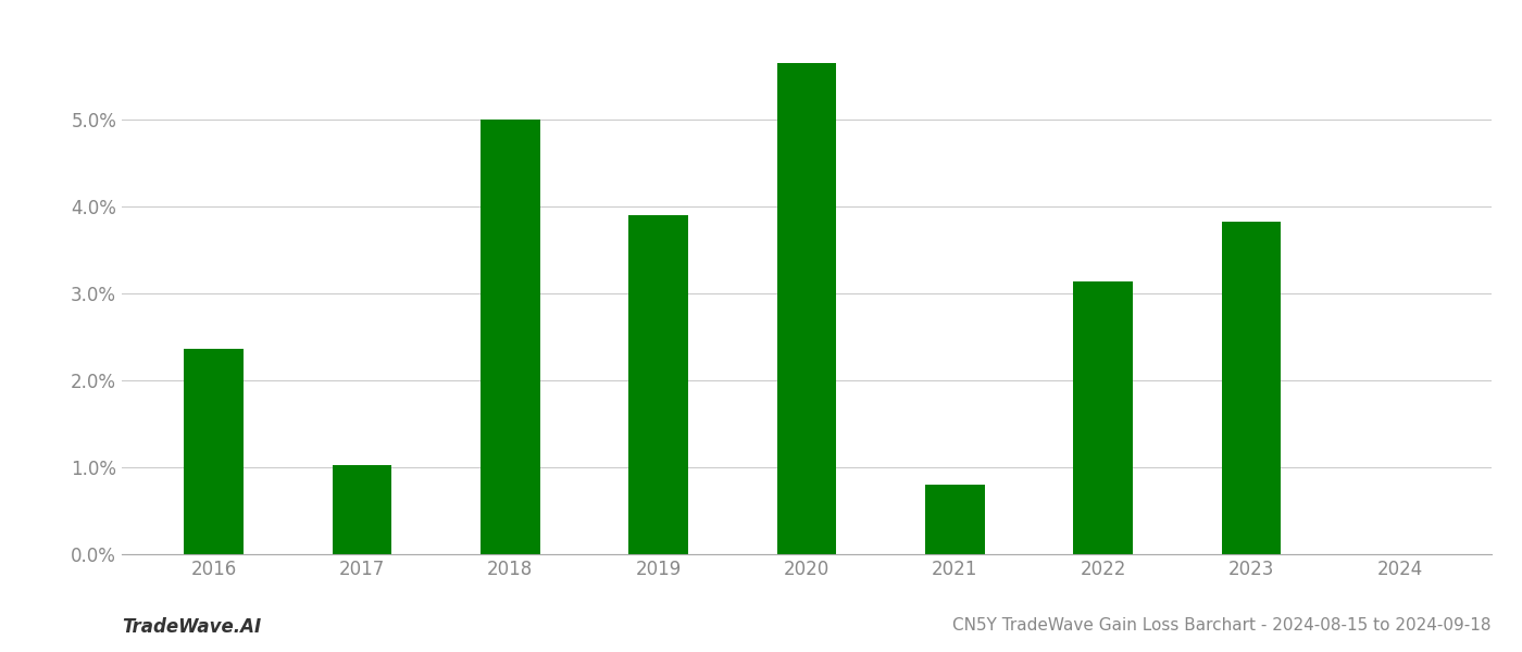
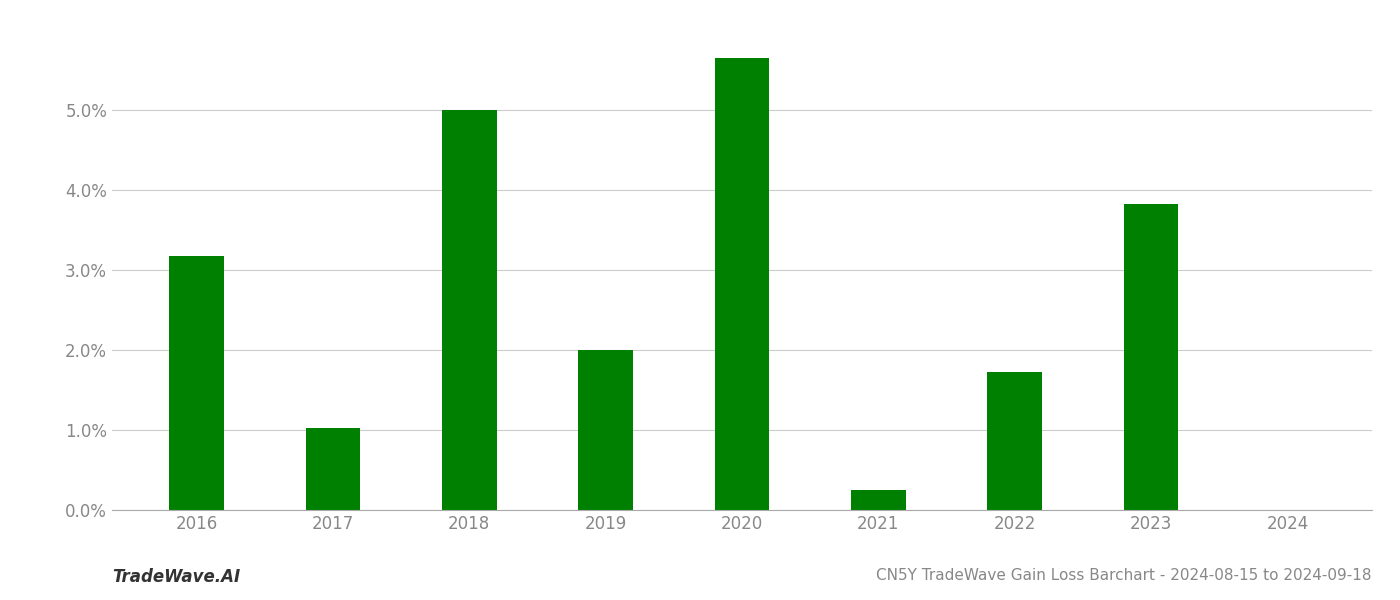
2016: 2.36% -> 3.17%
2019: 3.90% -> 2.00%
2021: 0.80% -> 0.25%
2022: 3.14% -> 1.72%
